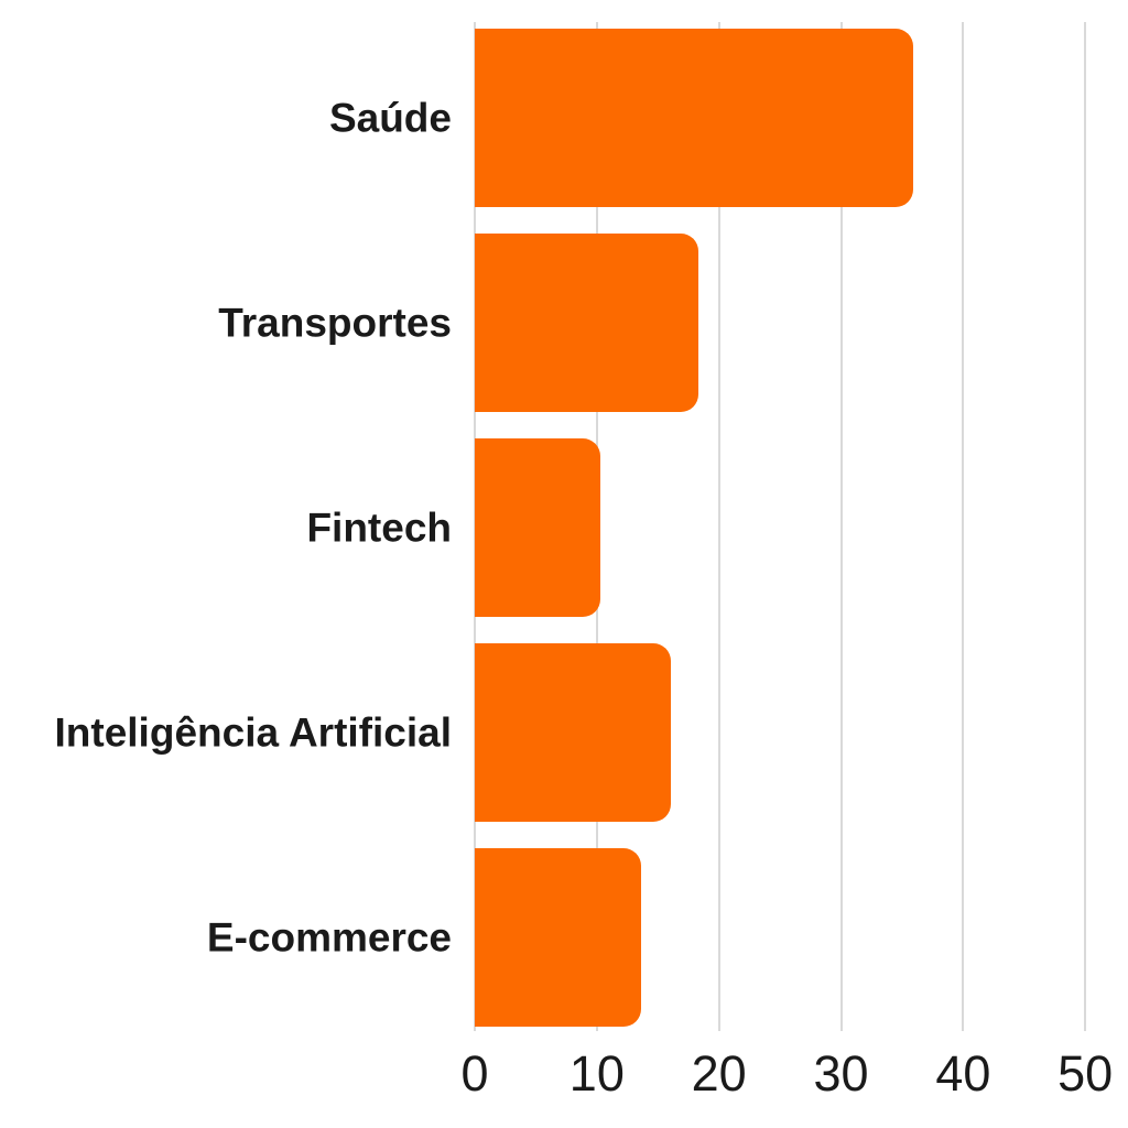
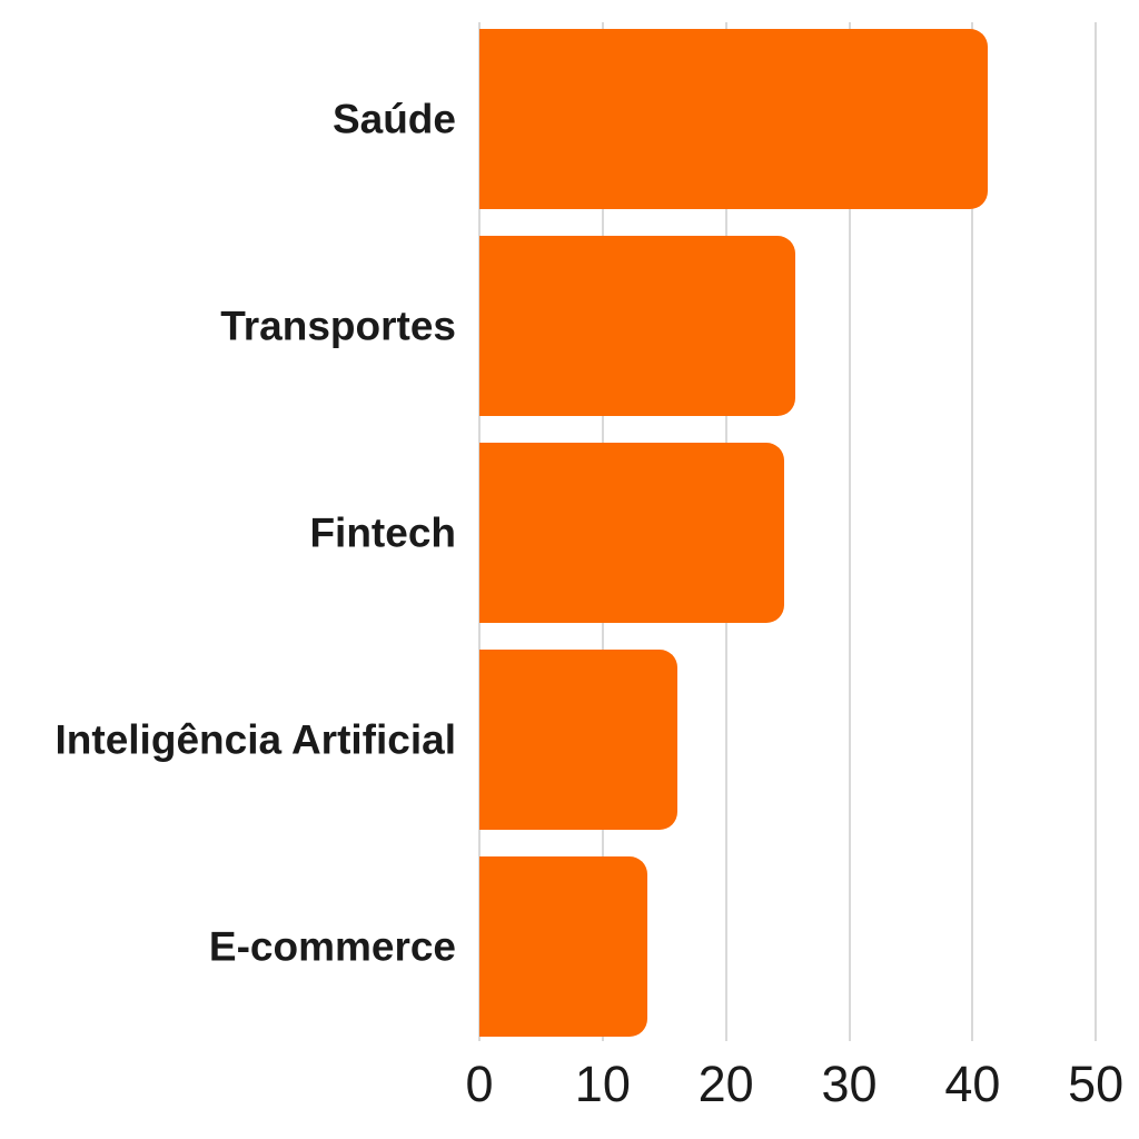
Saúde: 35.9 -> 41.2
Transportes: 18.3 -> 25.6
Fintech: 10.3 -> 24.7
